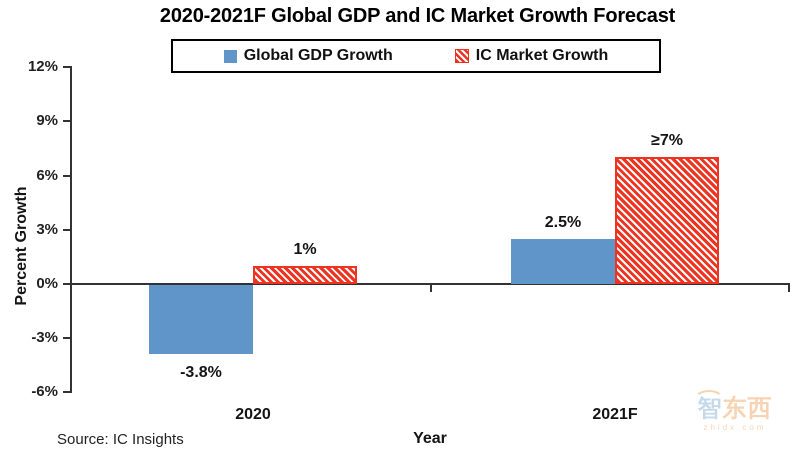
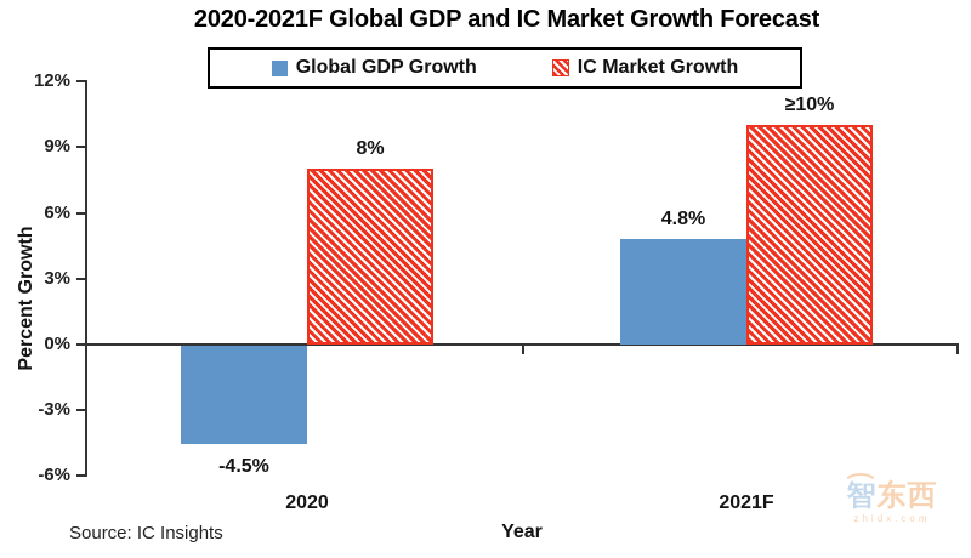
Global GDP Growth/2020: -3.8% -> -4.5%
IC Market Growth/2020: 1% -> 8%
Global GDP Growth/2021F: 2.5% -> 4.8%
IC Market Growth/2021F: 7 -> 10
